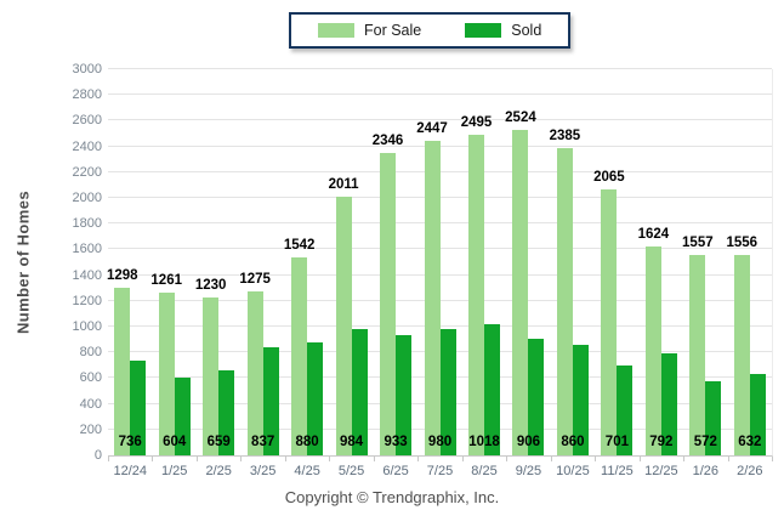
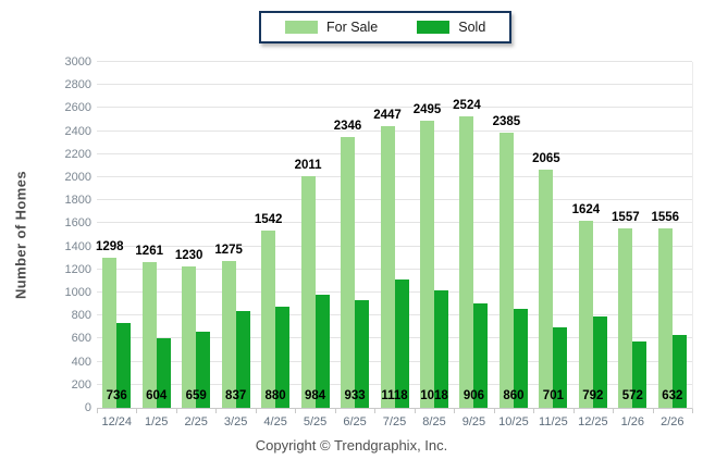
Sold/7/25: 980 -> 1118
